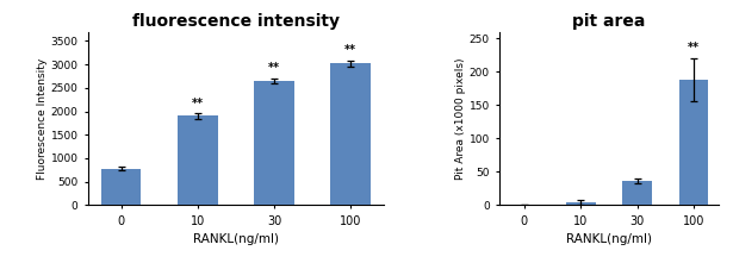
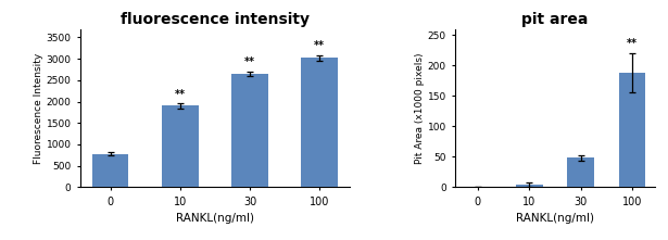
pit area/30: 36 -> 48
